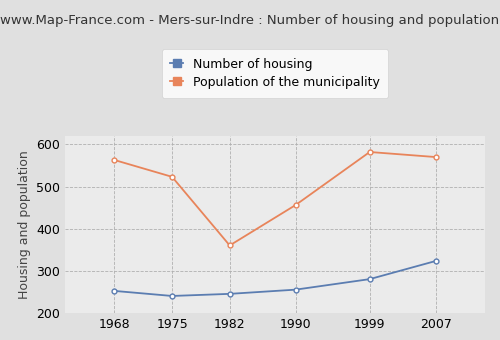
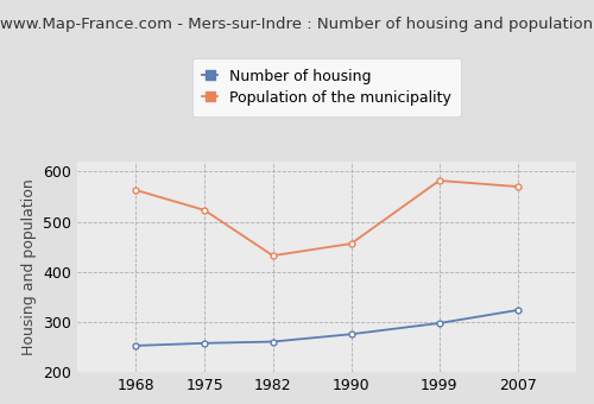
Number of housing/1975: 240 -> 257
Number of housing/1982: 245 -> 260
Population of the municipality/1982: 360 -> 432
Number of housing/1990: 255 -> 275
Number of housing/1999: 280 -> 297
